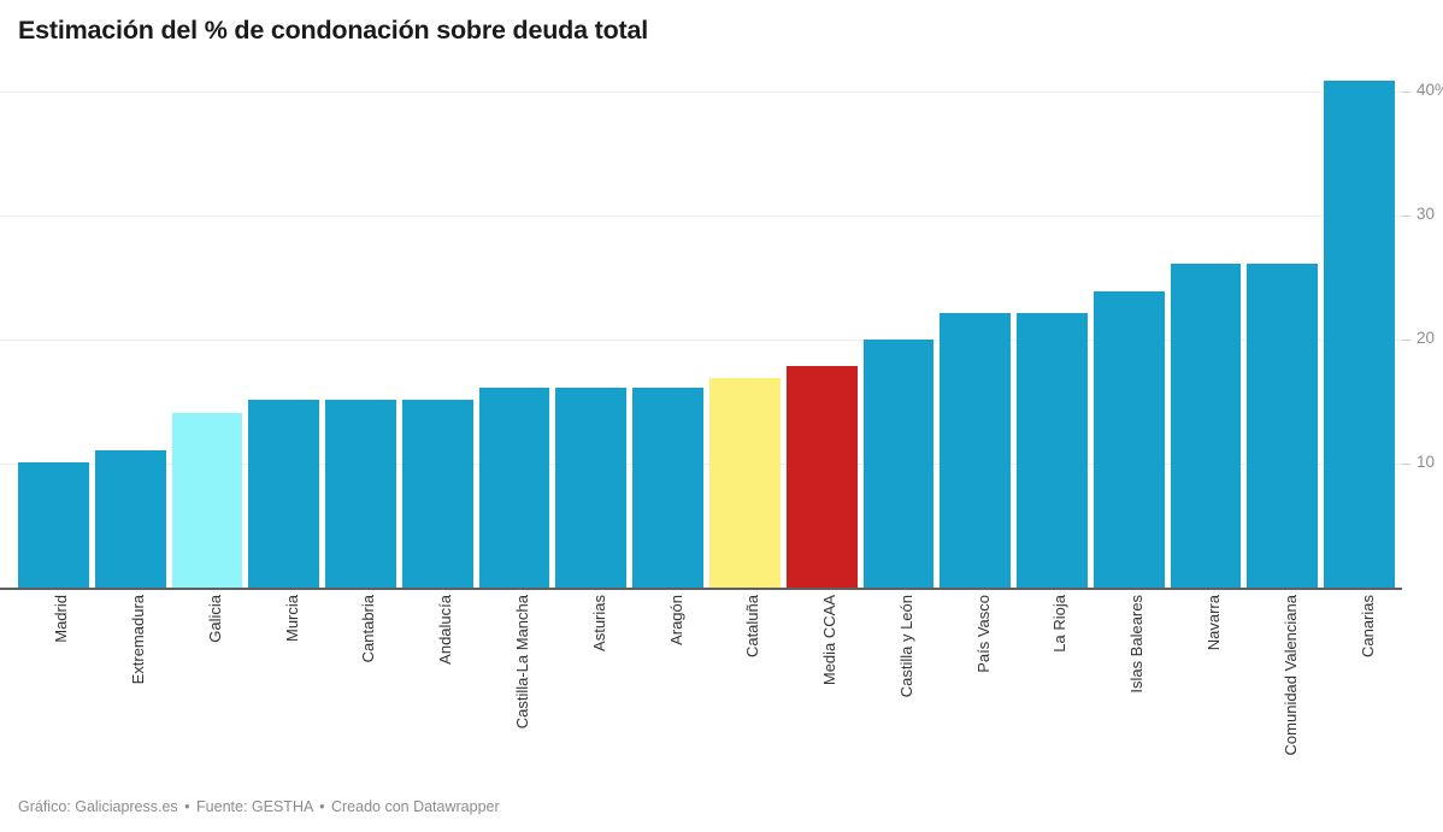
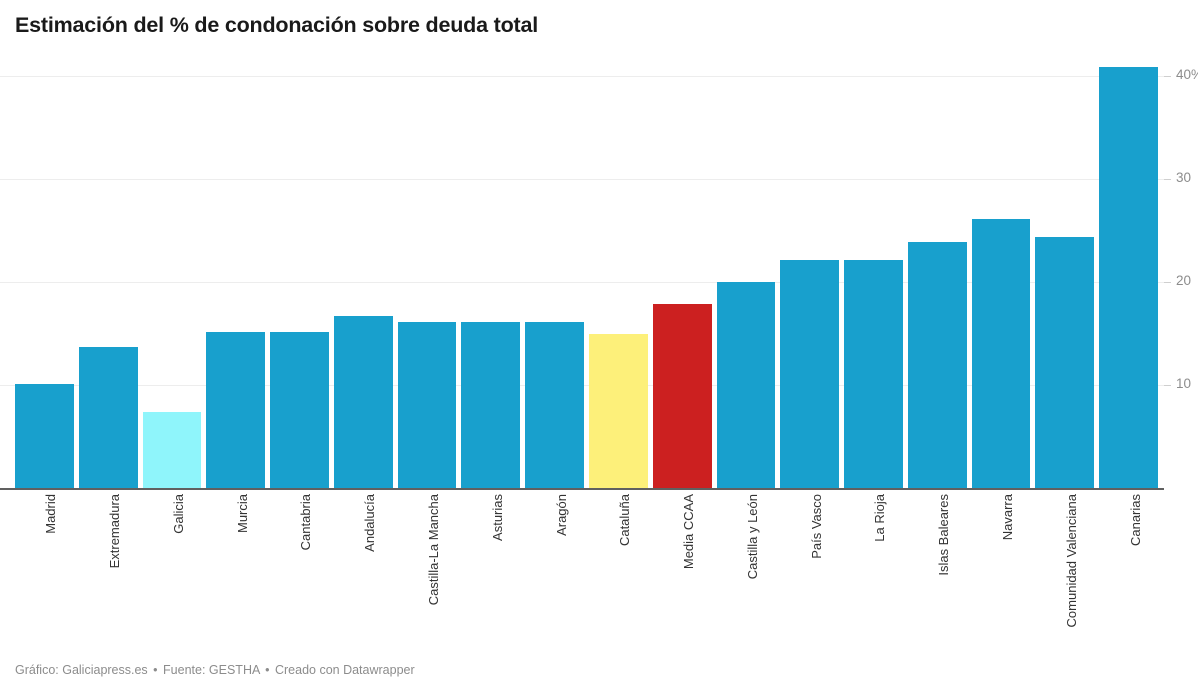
Extremadura: 11.1% -> 13.7%
Galicia: 14.1% -> 7.4%
Andalucía: 15.1% -> 16.7%
Cataluña: 16.9% -> 15.0%
Comunidad Valenciana: 26.1% -> 24.4%
